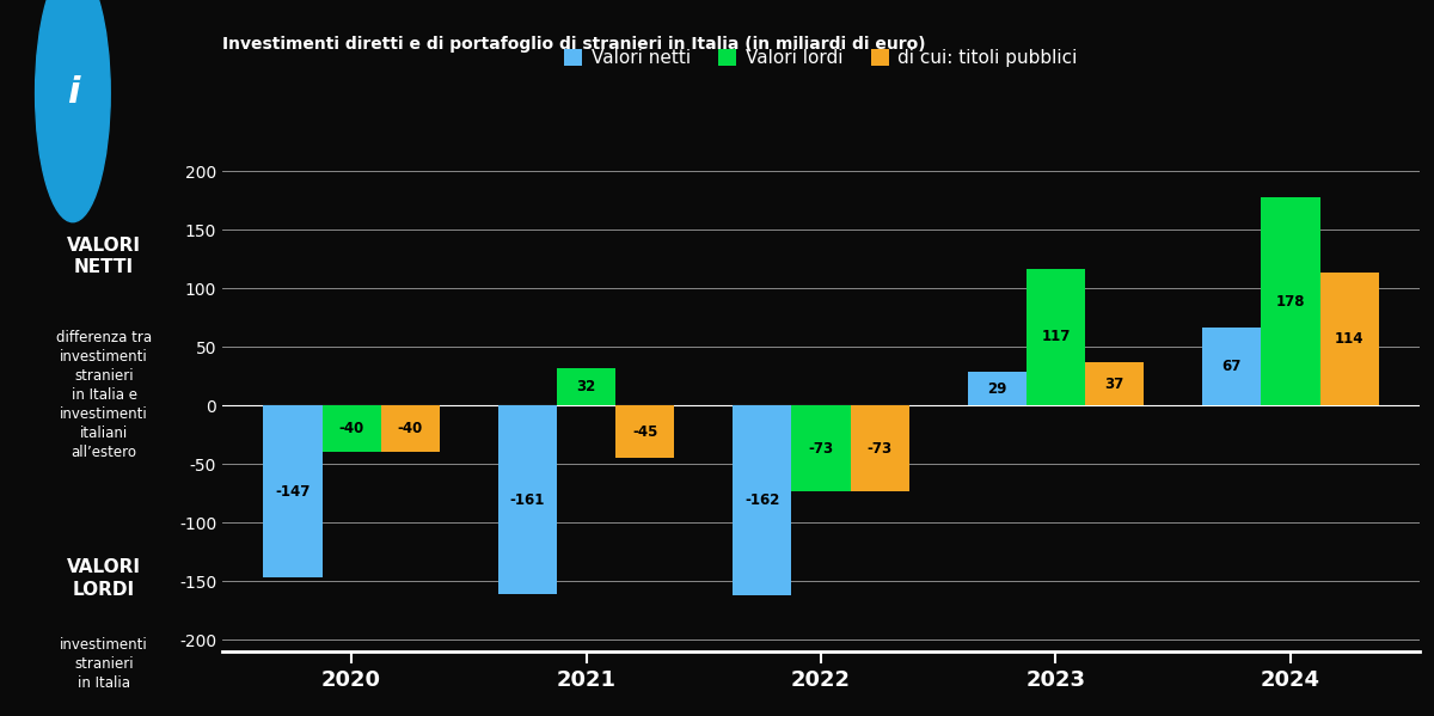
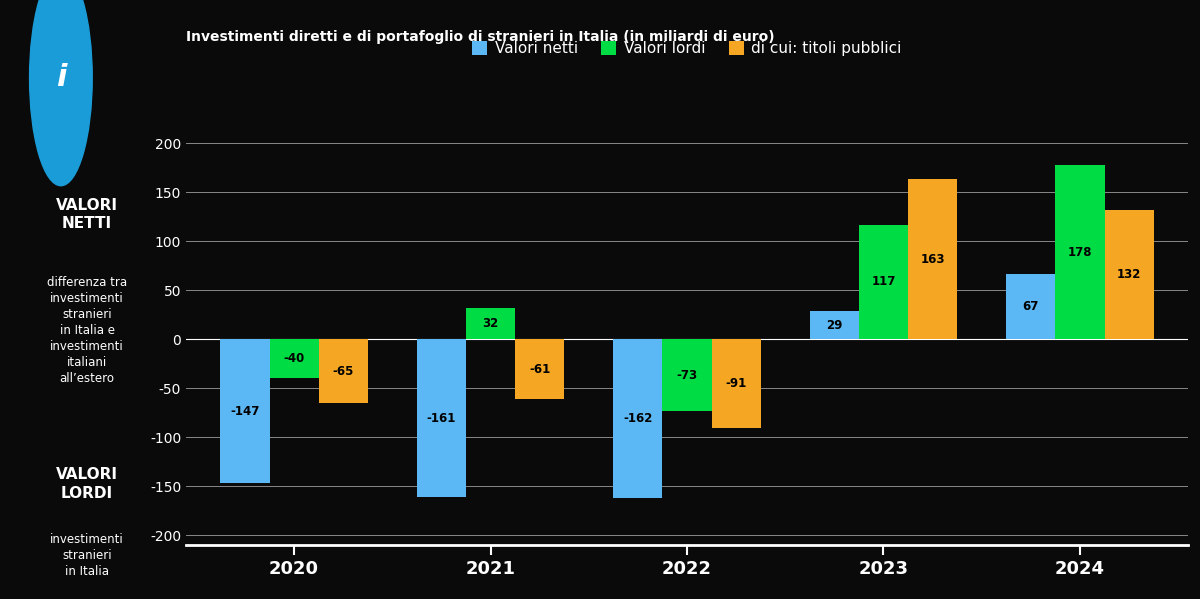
di cui: titoli pubblici/2020: -40 -> -65
di cui: titoli pubblici/2021: -45 -> -61
di cui: titoli pubblici/2022: -73 -> -91
di cui: titoli pubblici/2023: 37 -> 163
di cui: titoli pubblici/2024: 114 -> 132
